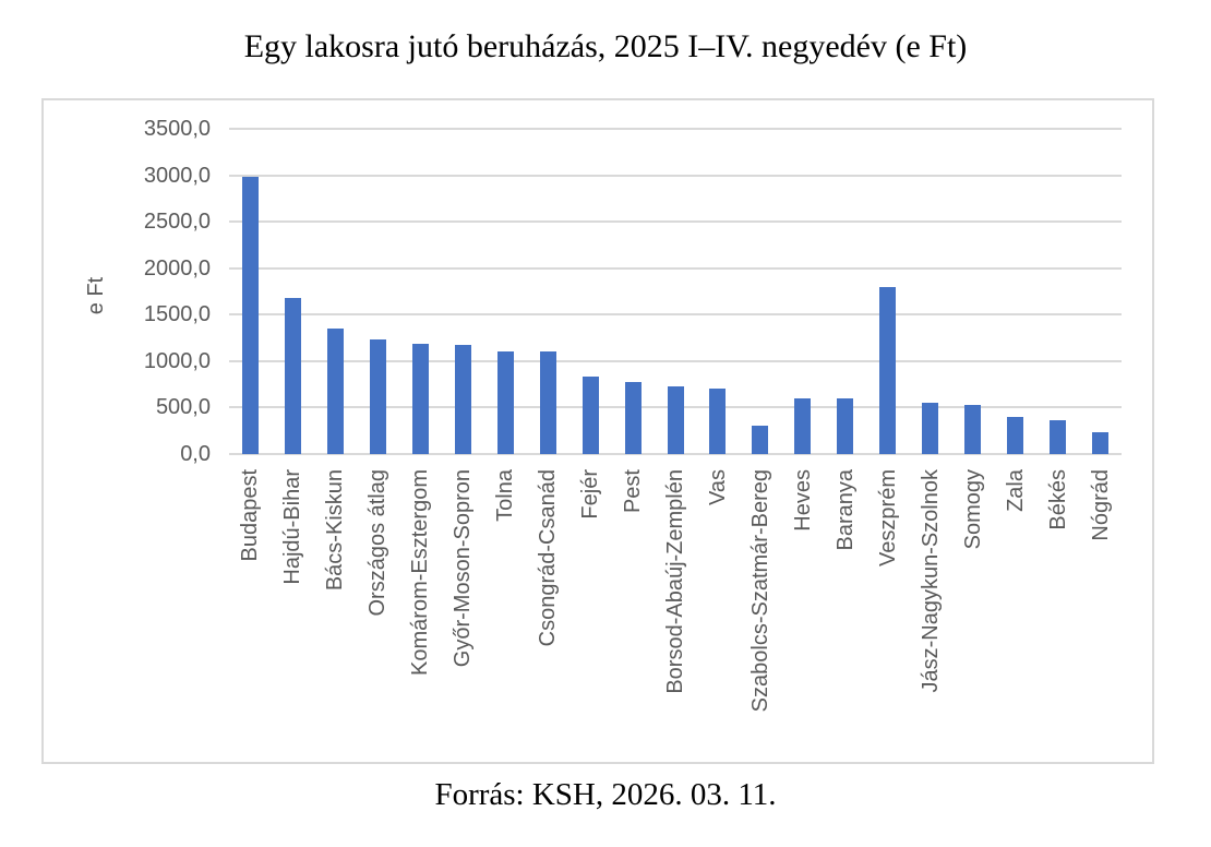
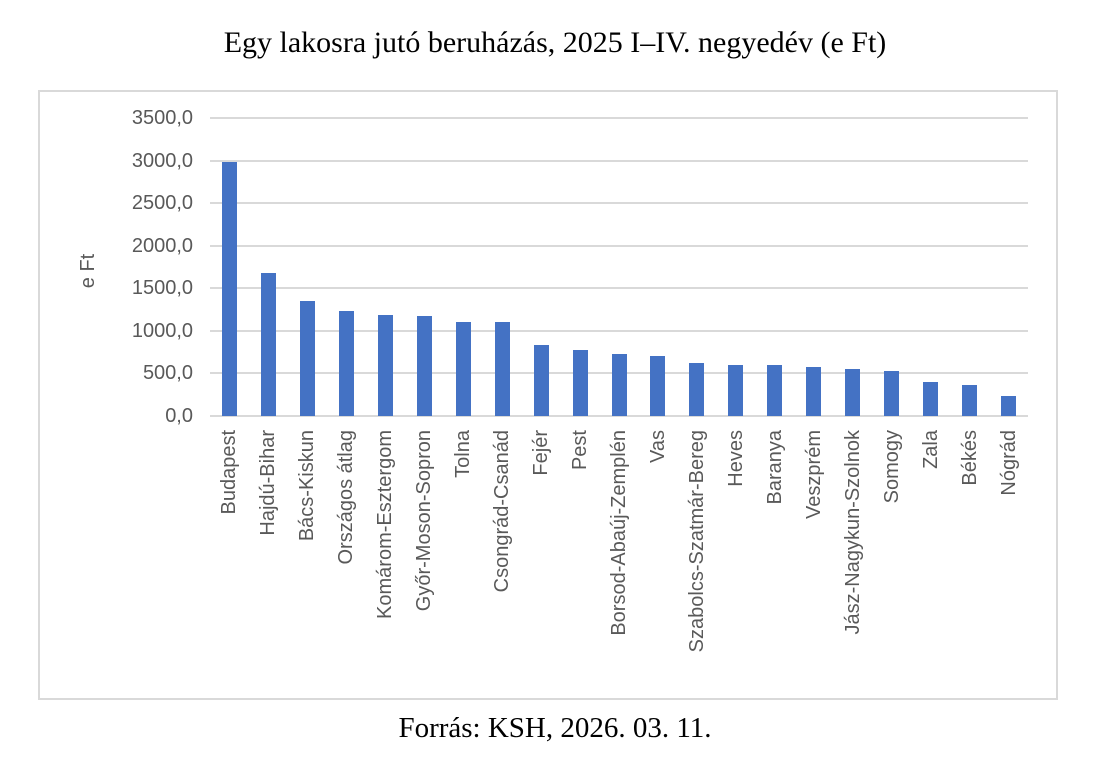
Szabolcs-Szatmár-Bereg: 300 -> 600
Veszprém: 1800 -> 600
